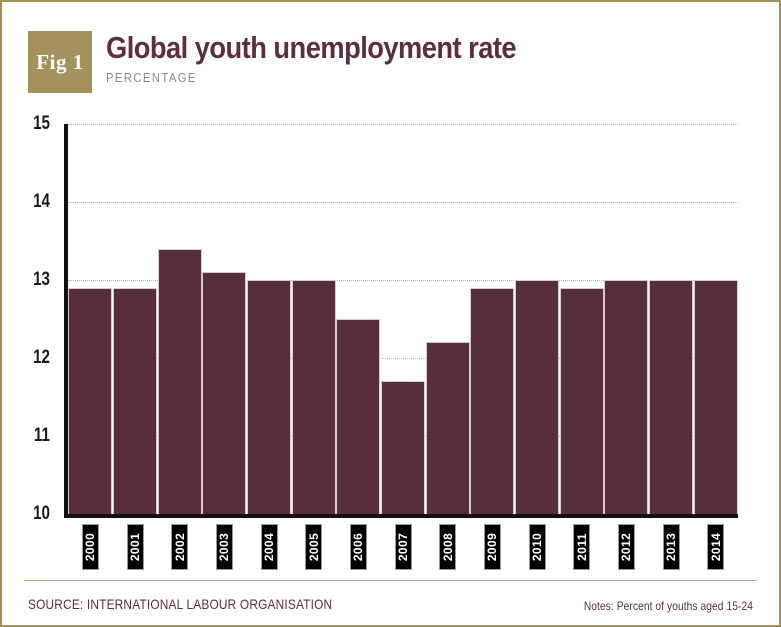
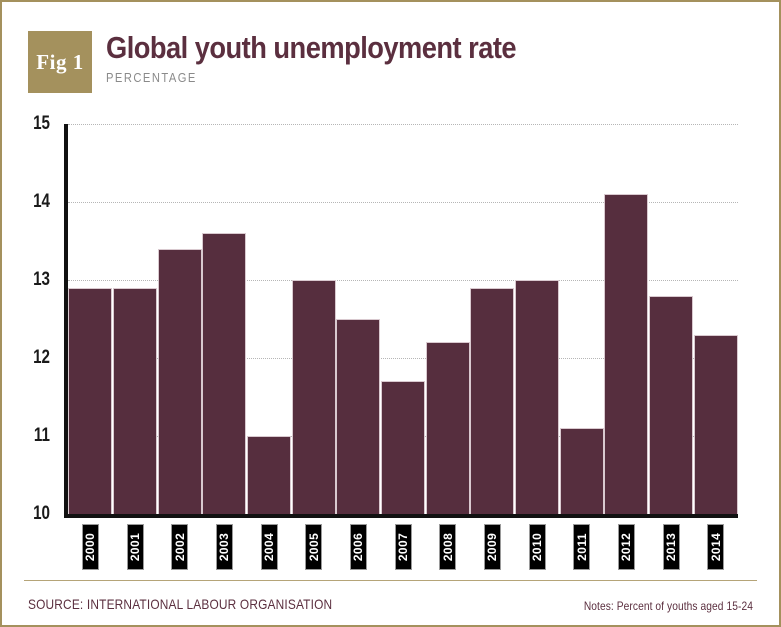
2003: 13.1 -> 13.6
2004: 13.0 -> 11.0
2011: 12.9 -> 11.1
2012: 13.0 -> 14.1
2013: 13.0 -> 12.8
2014: 13.0 -> 12.3
